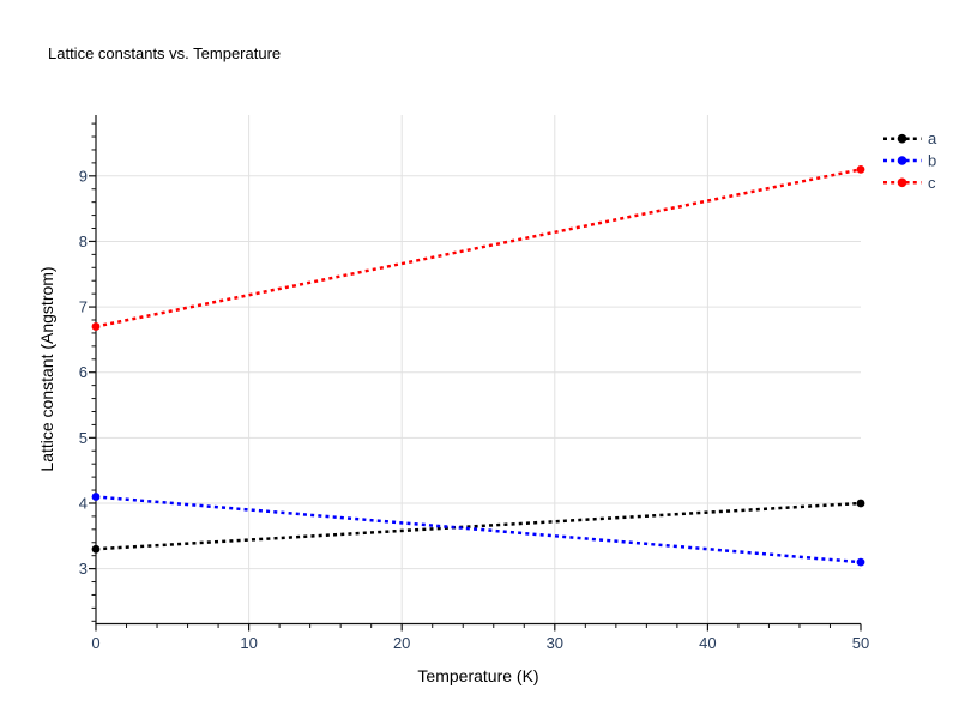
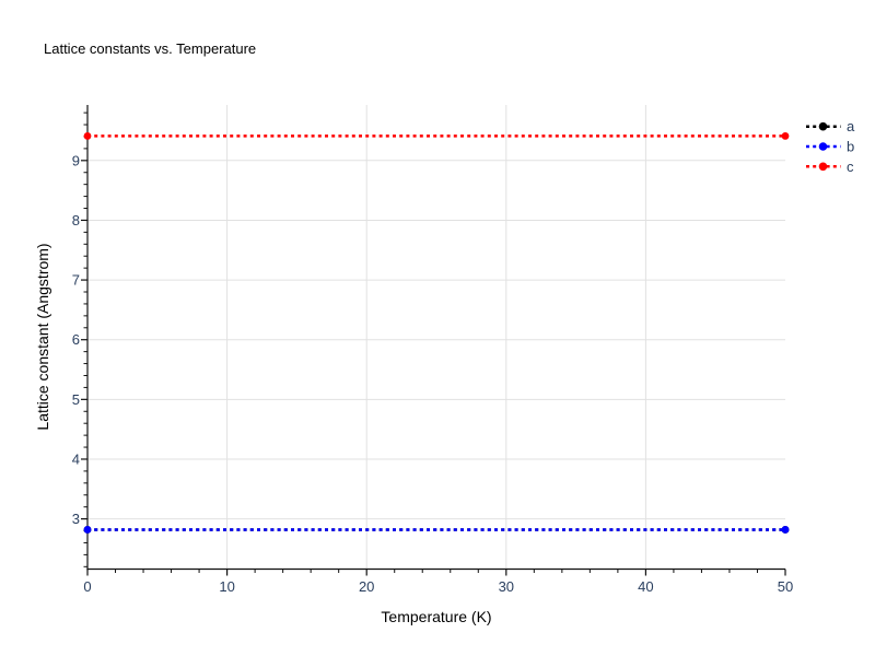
a/0: 3.3 -> 2.8
b/0: 4.1 -> 2.8
c/0: 6.7 -> 9.4
a/50: 4.0 -> 2.8
b/50: 3.1 -> 2.8
c/50: 9.1 -> 9.4
